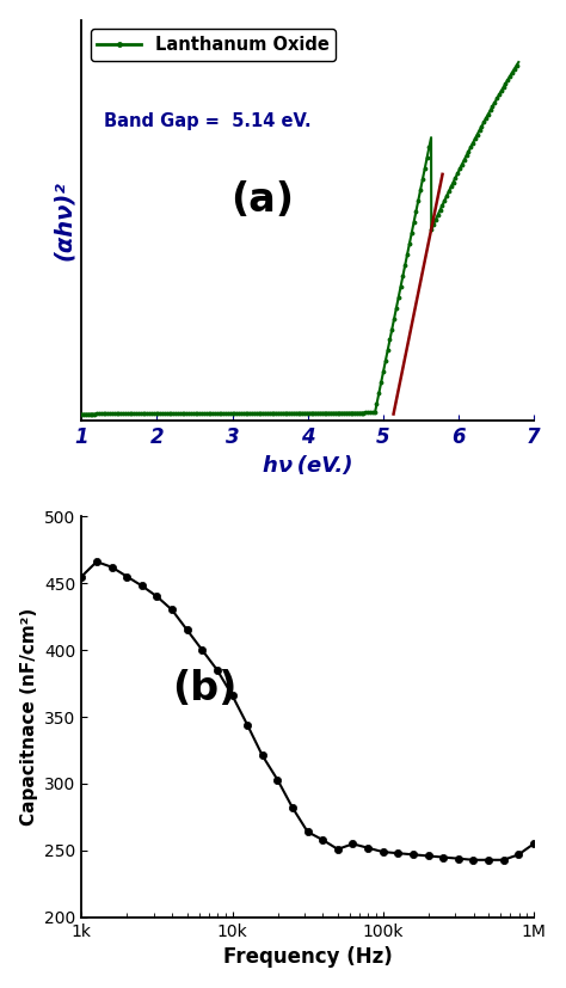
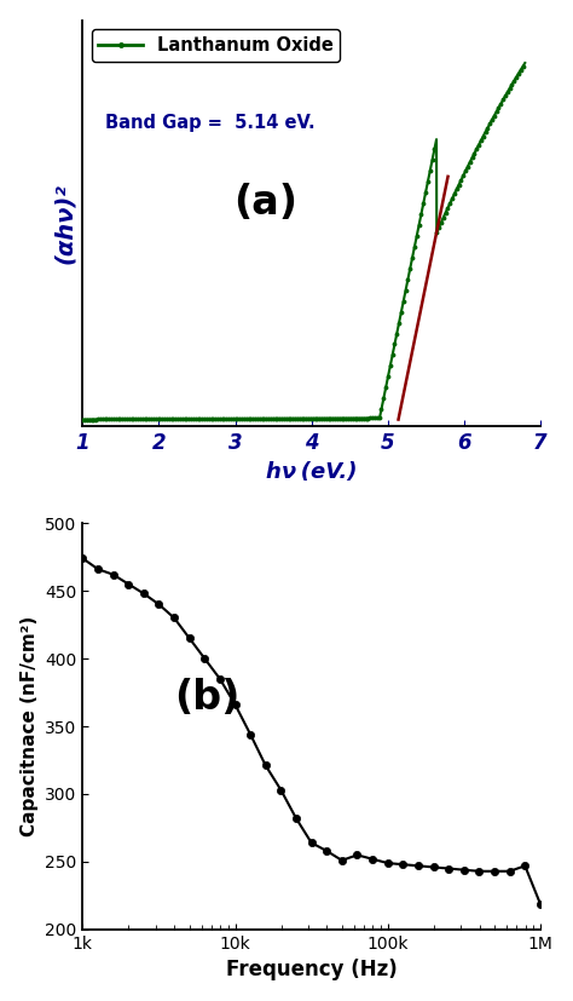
1k: 455 -> 474
1M: 255 -> 219
